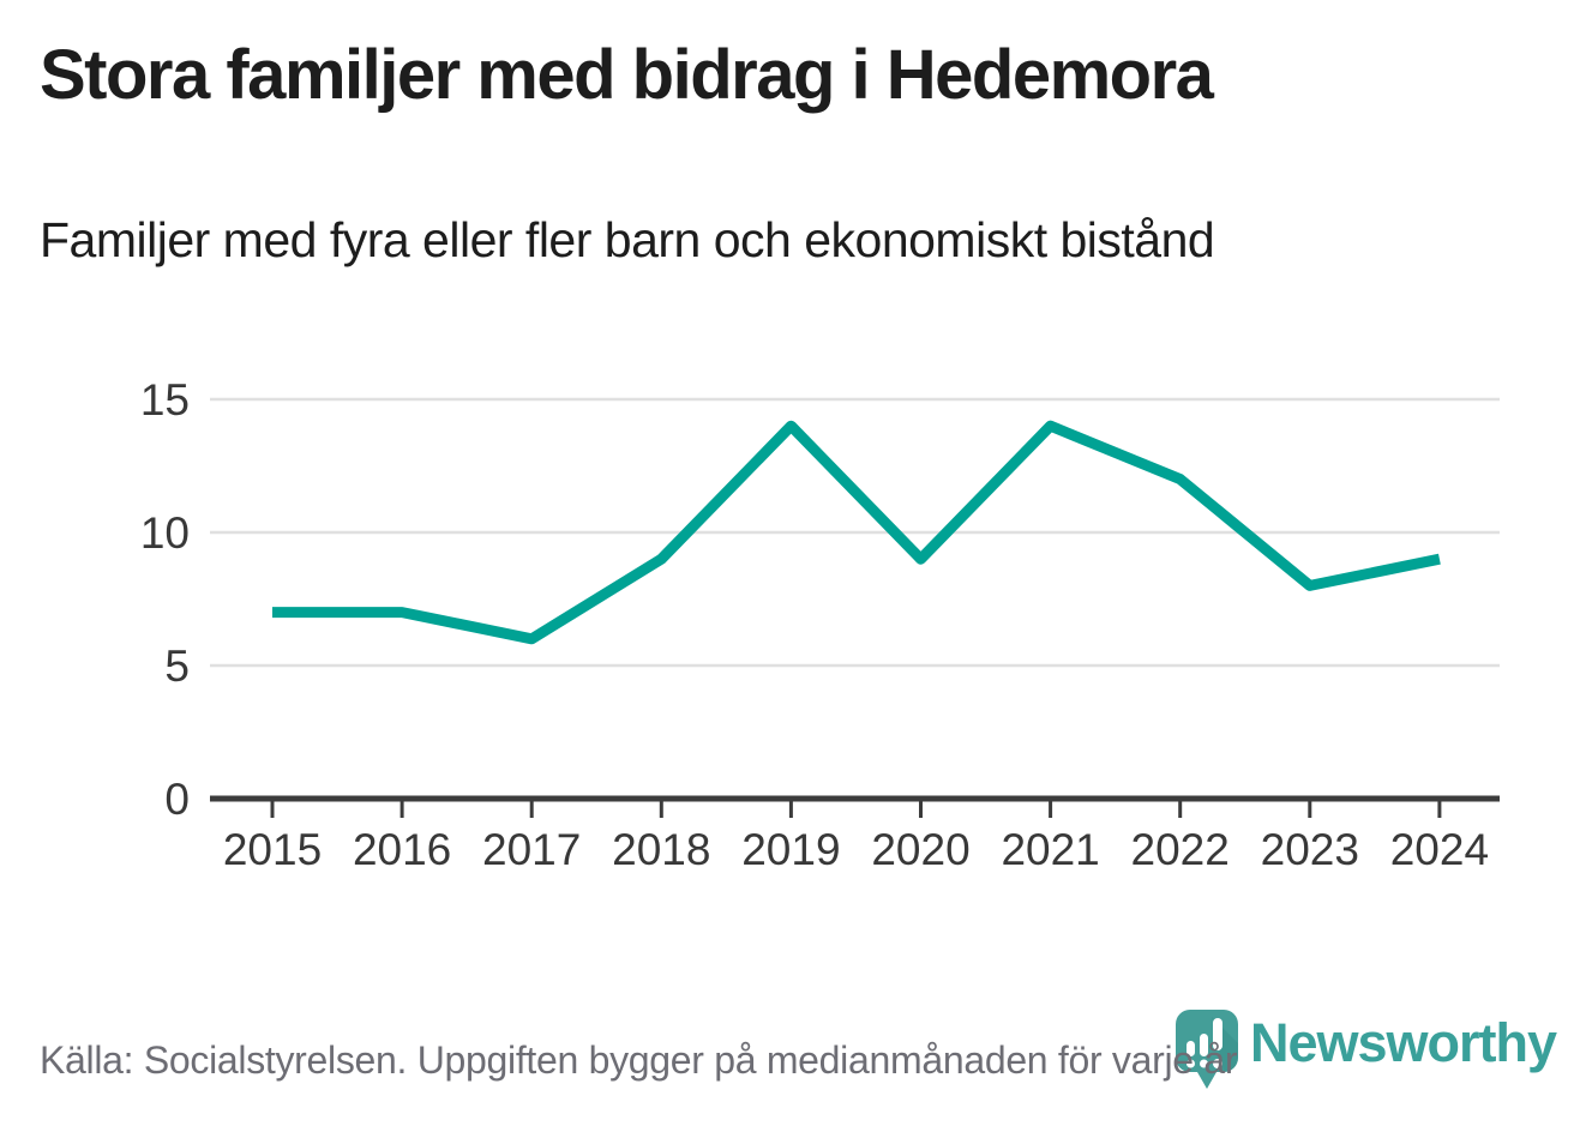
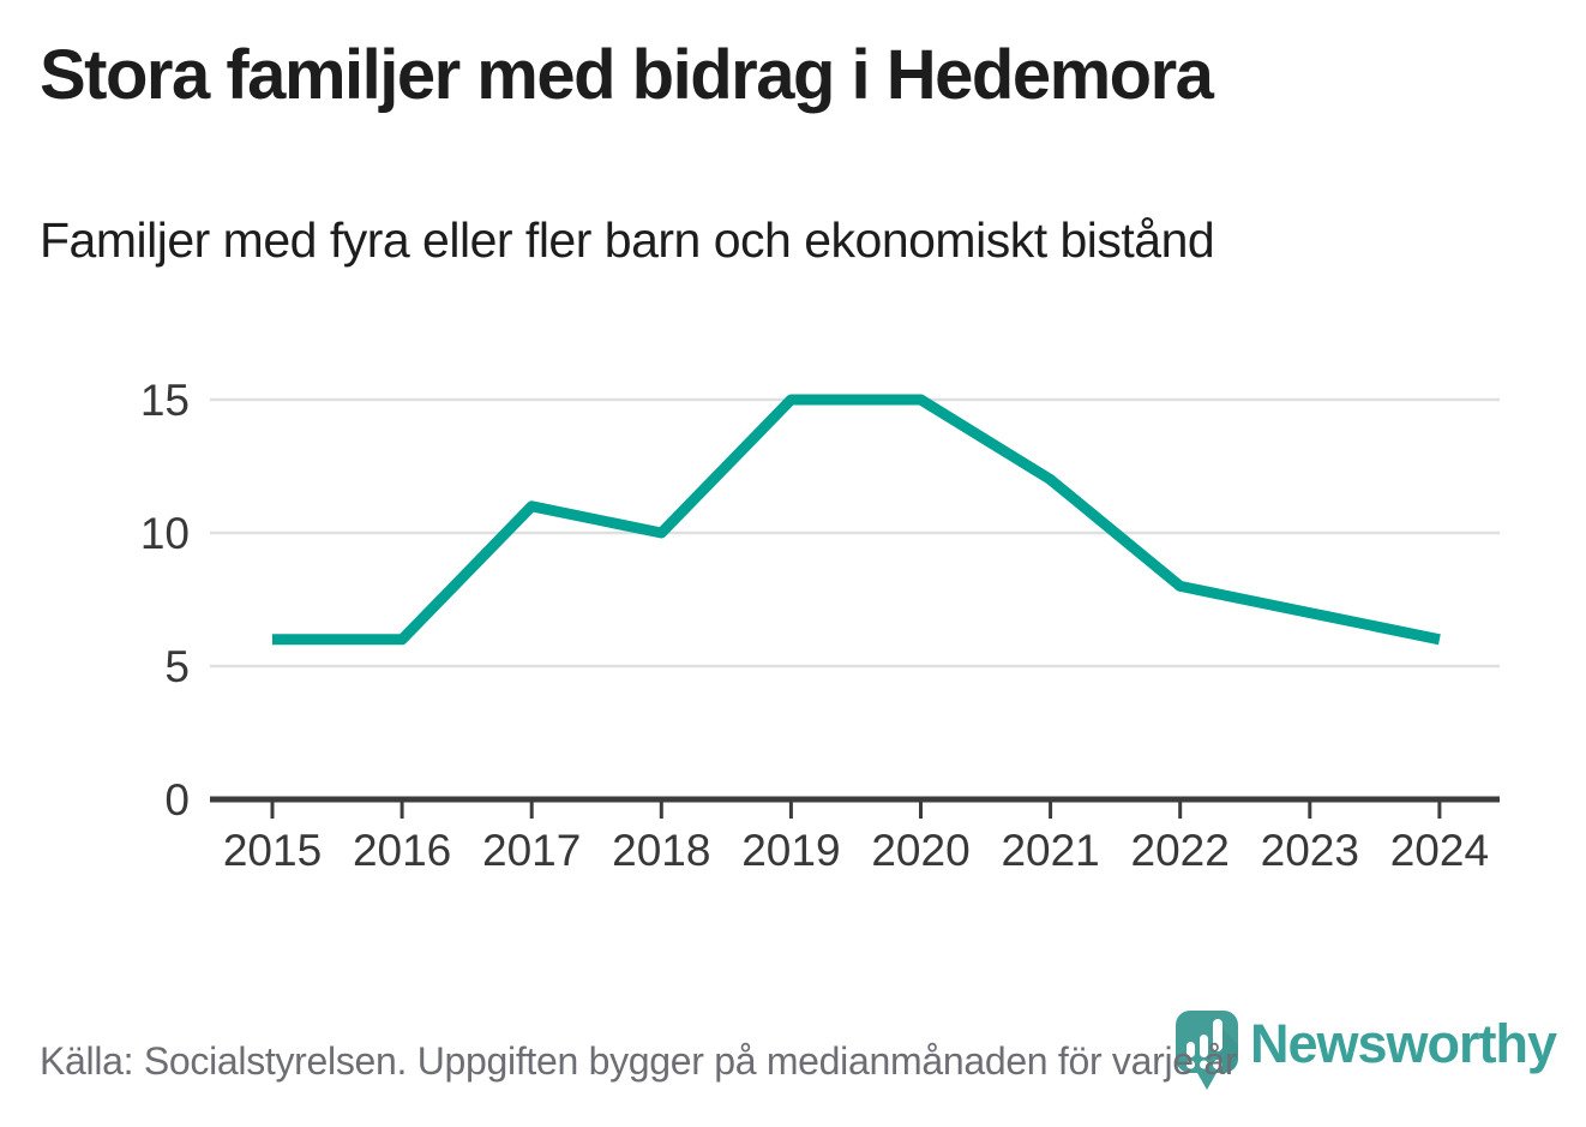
2015: 7 -> 6
2016: 7 -> 6
2017: 6 -> 11
2018: 9 -> 10
2019: 14 -> 15
2020: 9 -> 15
2021: 14 -> 12
2022: 12 -> 8
2023: 8 -> 7
2024: 9 -> 6
